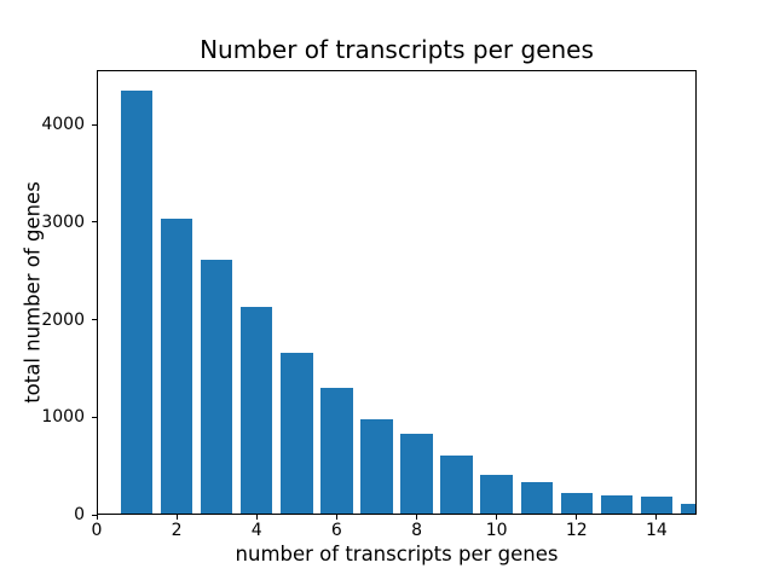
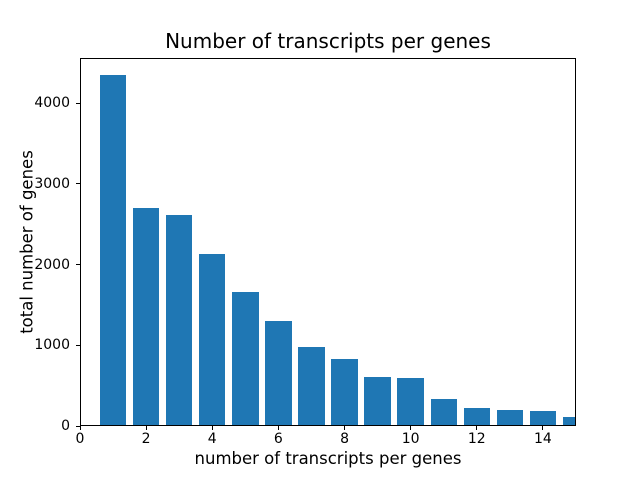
2: 3000 -> 2700
10: 400 -> 600
